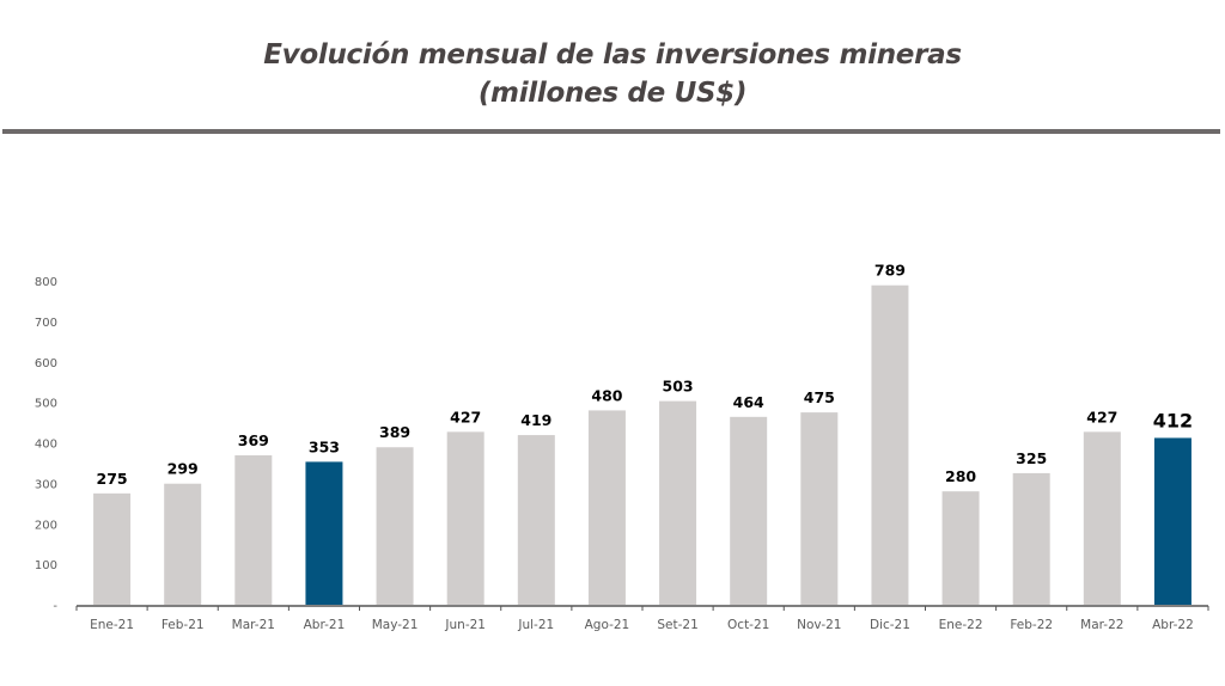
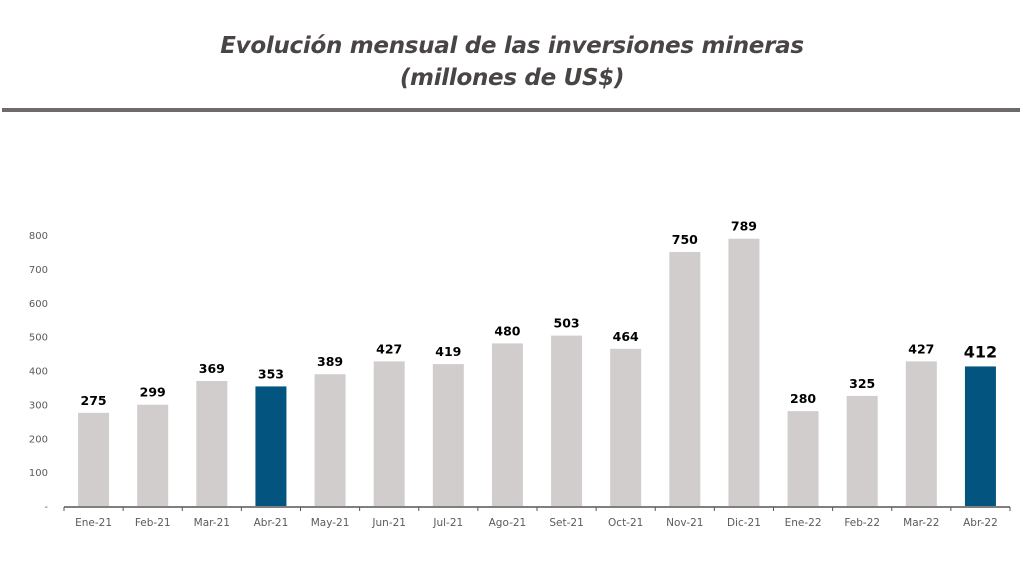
Nov-21: 475 -> 750
